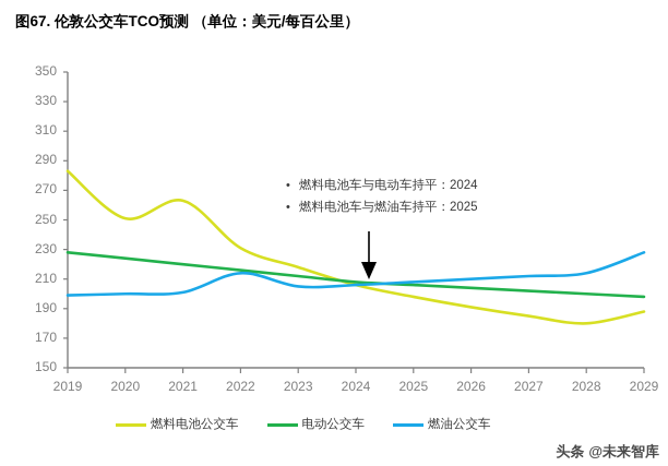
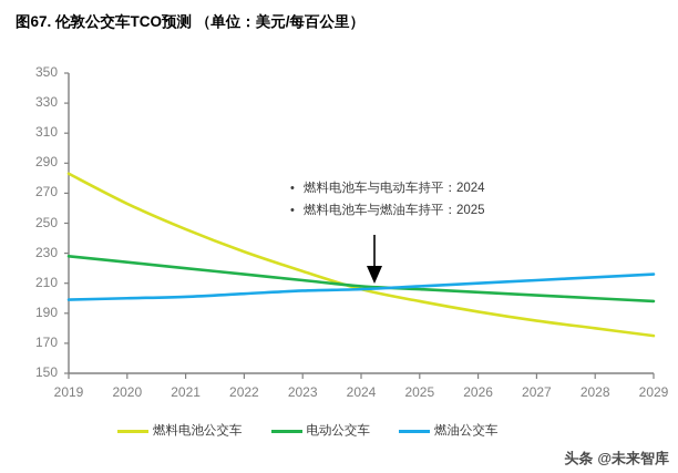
燃料电池公交车/2020: 251 -> 263
燃料电池公交车/2021: 263 -> 246
燃油公交车/2022: 214 -> 203
燃料电池公交车/2029: 188 -> 175
燃油公交车/2029: 228 -> 216
